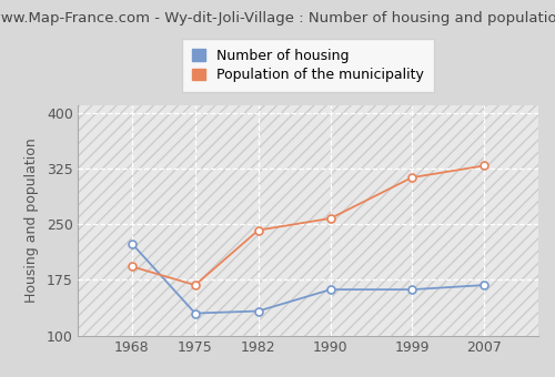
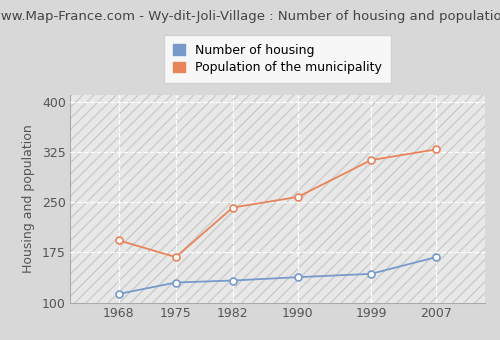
Number of housing/1968: 224 -> 113
Number of housing/1990: 162 -> 138
Number of housing/1999: 162 -> 143
